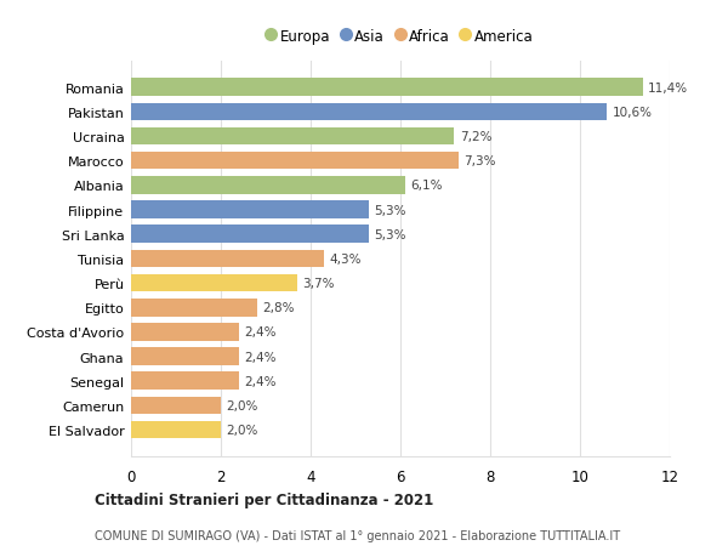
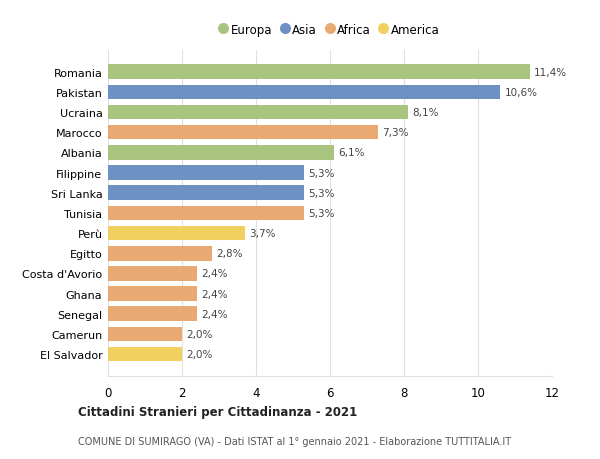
Ucraina: 7,2% -> 8,1%
Tunisia: 4,3% -> 5,3%
